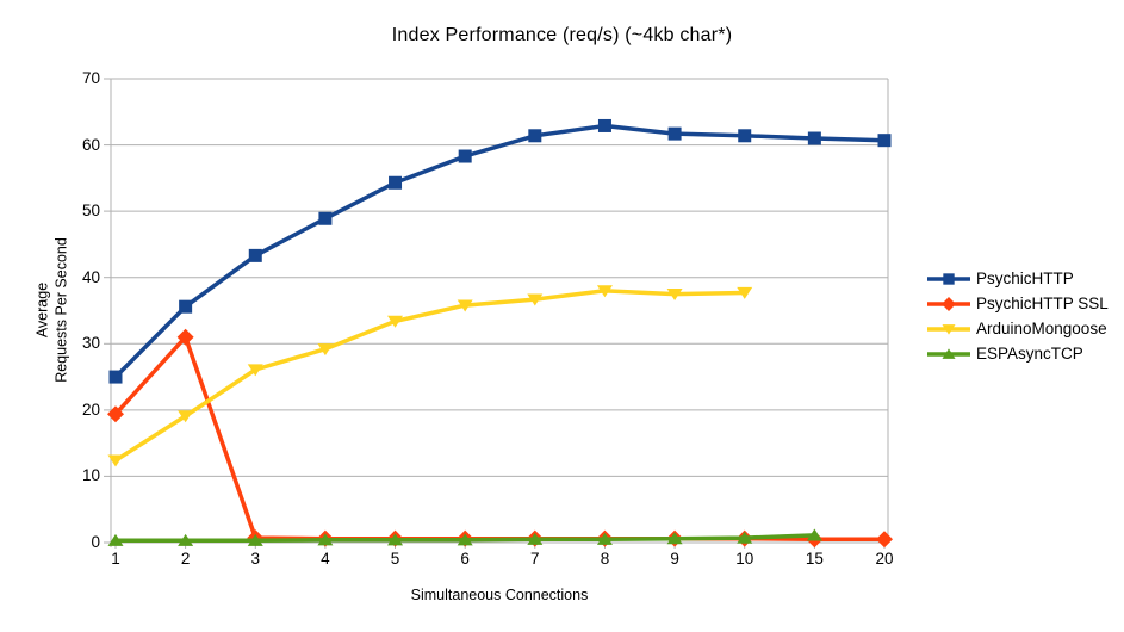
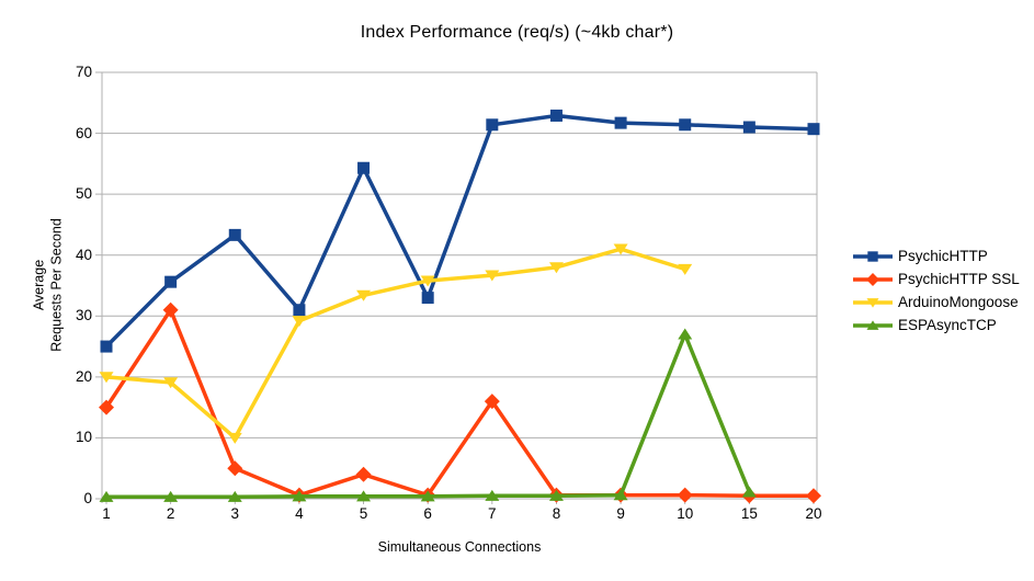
PsychicHTTP SSL/1: 19 -> 15
ArduinoMongoose/1: 12 -> 20
PsychicHTTP SSL/3: 1 -> 5
ArduinoMongoose/3: 26 -> 10
PsychicHTTP/4: 49 -> 31
PsychicHTTP SSL/5: 1 -> 4
PsychicHTTP/6: 58 -> 33
PsychicHTTP SSL/7: 1 -> 16
ArduinoMongoose/9: 38 -> 41
ESPAsyncTCP/10: 1 -> 27
